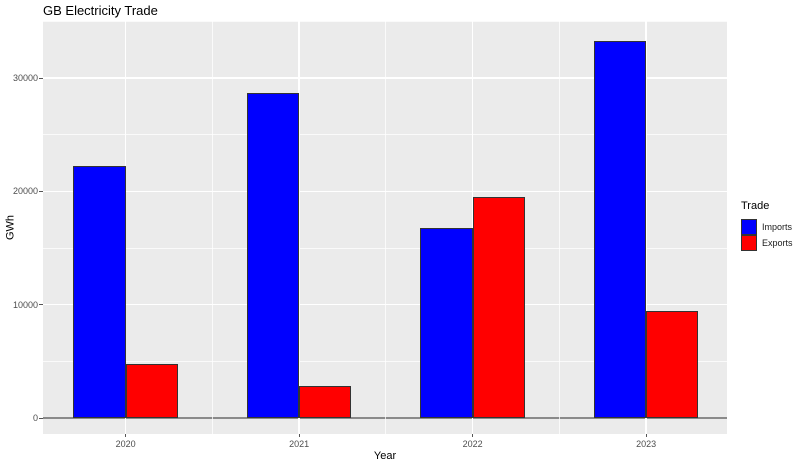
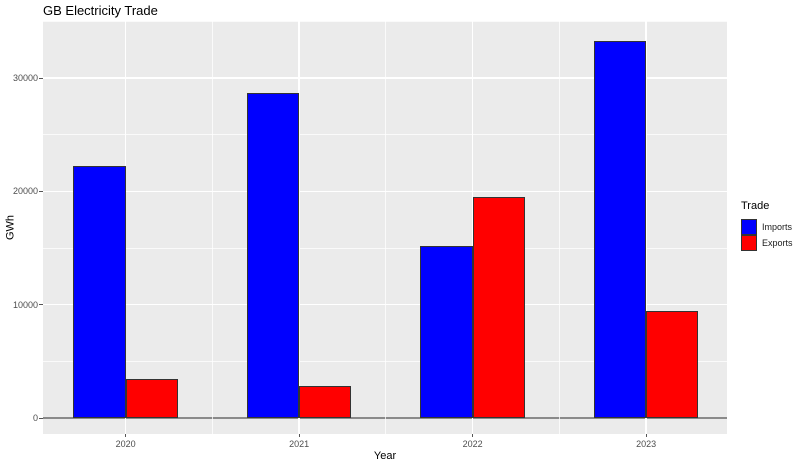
Exports/2020: 4800 -> 3400
Imports/2022: 16800 -> 15200
